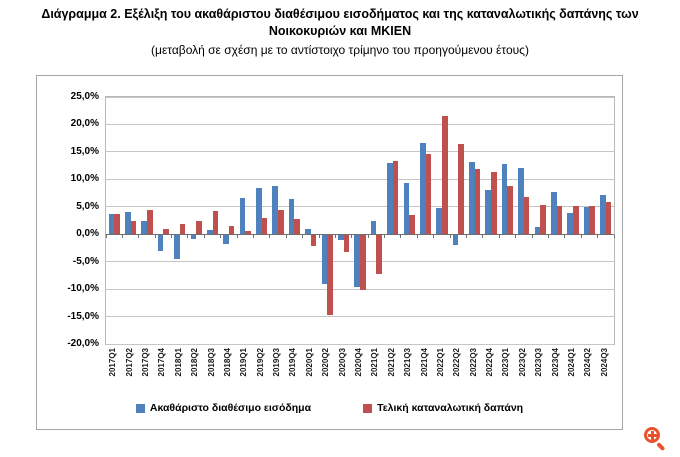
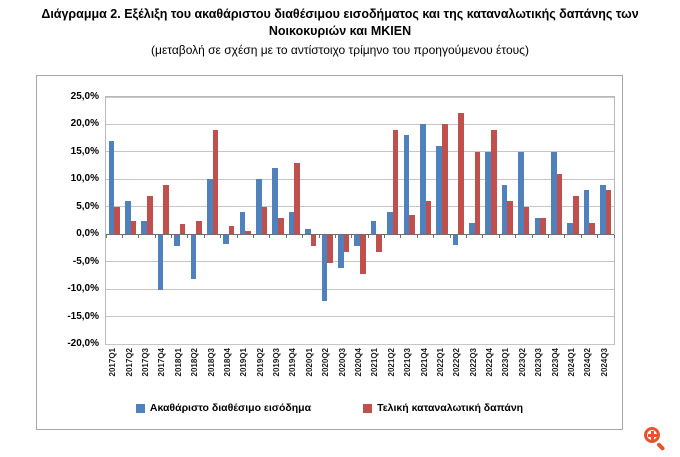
Ακαθάριστο διαθέσιμο εισόδημα/2017Q1: 4% -> 17%
Τελική καταναλωτική δαπάνη/2017Q1: 4% -> 5%
Ακαθάριστο διαθέσιμο εισόδημα/2017Q2: 4% -> 6%
Τελική καταναλωτική δαπάνη/2017Q3: 4% -> 7%
Ακαθάριστο διαθέσιμο εισόδημα/2017Q4: -3% -> -10%
Τελική καταναλωτική δαπάνη/2017Q4: 1% -> 9%
Ακαθάριστο διαθέσιμο εισόδημα/2018Q1: -4% -> -2%
Ακαθάριστο διαθέσιμο εισόδημα/2018Q2: -1% -> -8%
Ακαθάριστο διαθέσιμο εισόδημα/2018Q3: 1% -> 10%
Τελική καταναλωτική δαπάνη/2018Q3: 4% -> 19%
Ακαθάριστο διαθέσιμο εισόδημα/2019Q1: 7% -> 4%
Ακαθάριστο διαθέσιμο εισόδημα/2019Q2: 8% -> 10%
Τελική καταναλωτική δαπάνη/2019Q2: 3% -> 5%
Ακαθάριστο διαθέσιμο εισόδημα/2019Q3: 9% -> 12%
Τελική καταναλωτική δαπάνη/2019Q3: 4% -> 3%
Ακαθάριστο διαθέσιμο εισόδημα/2019Q4: 6% -> 4%
Τελική καταναλωτική δαπάνη/2019Q4: 3% -> 13%
Ακαθάριστο διαθέσιμο εισόδημα/2020Q2: -9% -> -12%
Τελική καταναλωτική δαπάνη/2020Q2: -15% -> -5%
Ακαθάριστο διαθέσιμο εισόδημα/2020Q3: -1% -> -6%
Ακαθάριστο διαθέσιμο εισόδημα/2020Q4: -10% -> -2%
Τελική καταναλωτική δαπάνη/2020Q4: -10% -> -7%
Τελική καταναλωτική δαπάνη/2021Q1: -7% -> -3%
Ακαθάριστο διαθέσιμο εισόδημα/2021Q2: 13% -> 4%
Τελική καταναλωτική δαπάνη/2021Q2: 13% -> 19%
Ακαθάριστο διαθέσιμο εισόδημα/2021Q3: 9% -> 18%
Ακαθάριστο διαθέσιμο εισόδημα/2021Q4: 17% -> 20%
Τελική καταναλωτική δαπάνη/2021Q4: 15% -> 6%
Ακαθάριστο διαθέσιμο εισόδημα/2022Q1: 5% -> 16%
Τελική καταναλωτική δαπάνη/2022Q1: 22% -> 20%
Τελική καταναλωτική δαπάνη/2022Q2: 16% -> 22%
Ακαθάριστο διαθέσιμο εισόδημα/2022Q3: 13% -> 2%
Τελική καταναλωτική δαπάνη/2022Q3: 12% -> 15%
Ακαθάριστο διαθέσιμο εισόδημα/2022Q4: 8% -> 15%
Τελική καταναλωτική δαπάνη/2022Q4: 11% -> 19%
Ακαθάριστο διαθέσιμο εισόδημα/2023Q1: 13% -> 9%
Τελική καταναλωτική δαπάνη/2023Q1: 9% -> 6%
Ακαθάριστο διαθέσιμο εισόδημα/2023Q2: 12% -> 15%
Τελική καταναλωτική δαπάνη/2023Q2: 7% -> 5%
Ακαθάριστο διαθέσιμο εισόδημα/2023Q3: 1% -> 3%
Τελική καταναλωτική δαπάνη/2023Q3: 5% -> 3%
Ακαθάριστο διαθέσιμο εισόδημα/2023Q4: 8% -> 15%
Τελική καταναλωτική δαπάνη/2023Q4: 5% -> 11%
Ακαθάριστο διαθέσιμο εισόδημα/2024Q1: 4% -> 2%
Τελική καταναλωτική δαπάνη/2024Q1: 5% -> 7%
Ακαθάριστο διαθέσιμο εισόδημα/2024Q2: 5% -> 8%
Τελική καταναλωτική δαπάνη/2024Q2: 5% -> 2%
Ακαθάριστο διαθέσιμο εισόδημα/2024Q3: 7% -> 9%
Τελική καταναλωτική δαπάνη/2024Q3: 6% -> 8%
